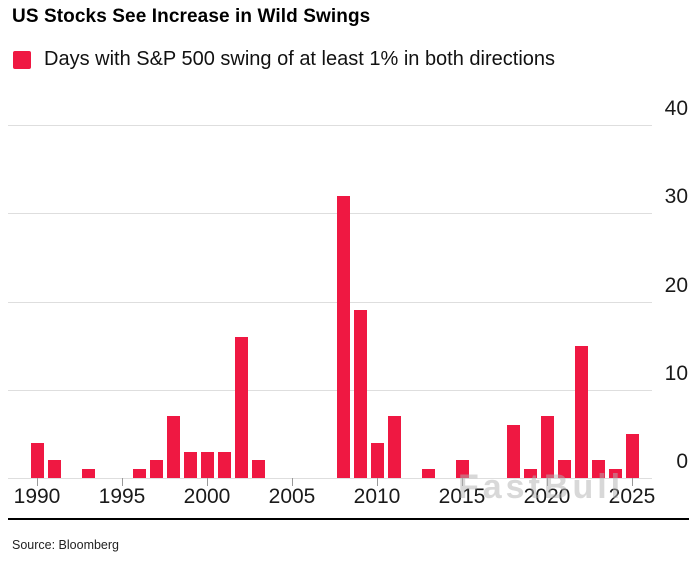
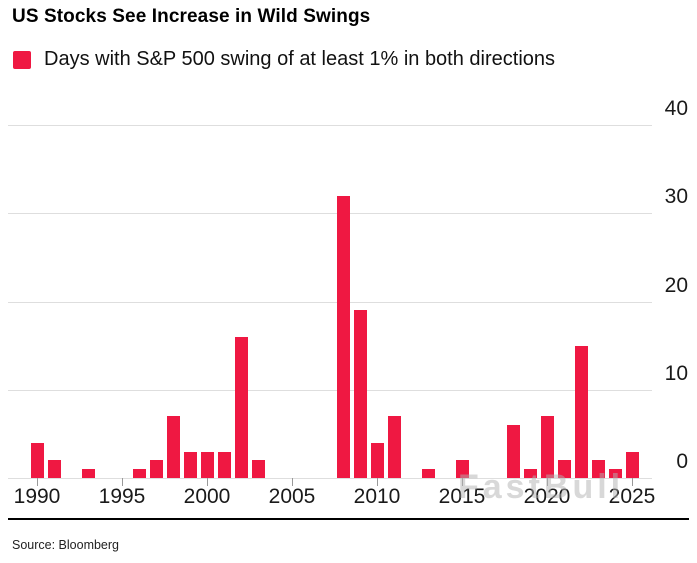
2025: 5 -> 3
